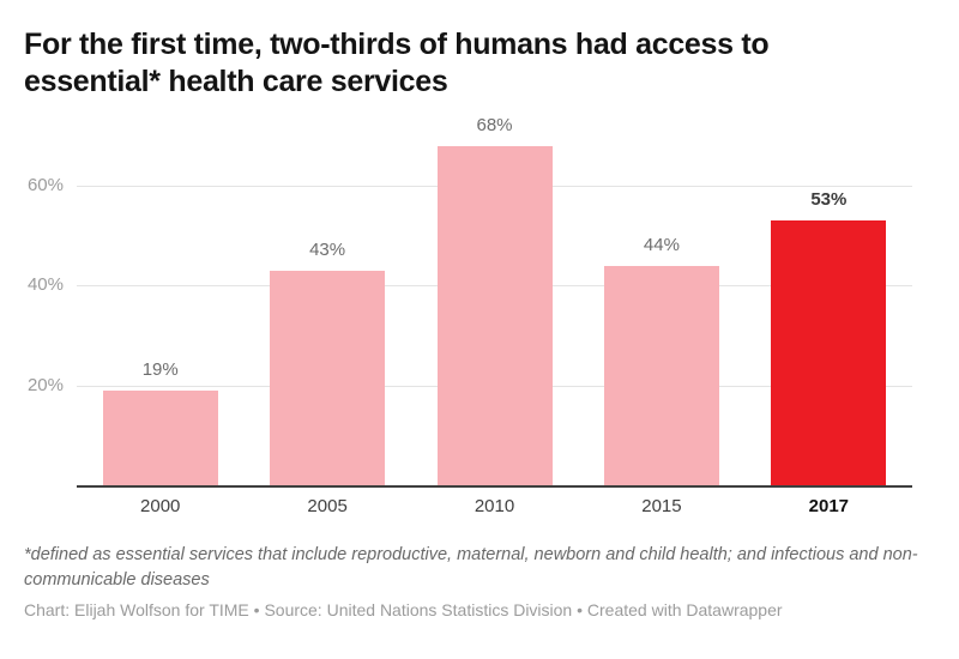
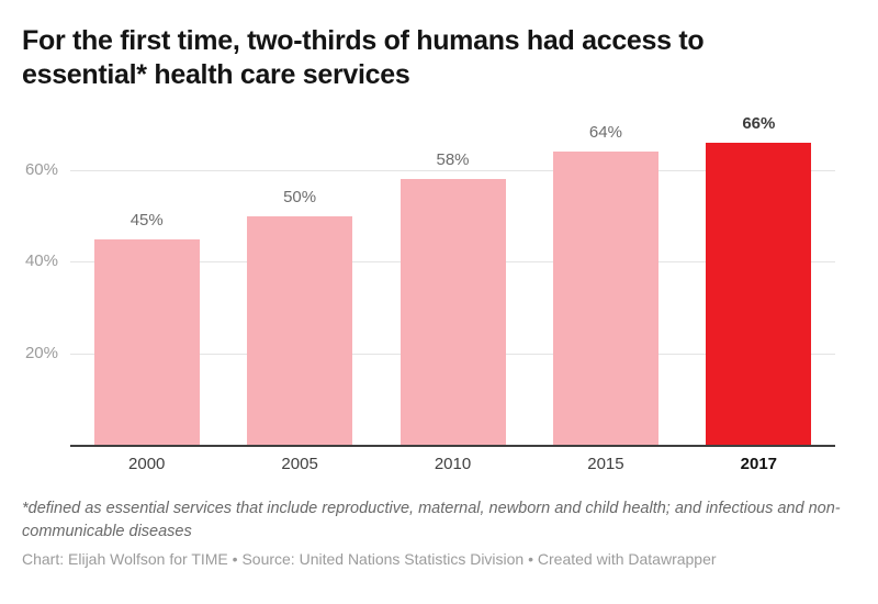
2000: 19% -> 45%
2005: 43% -> 50%
2010: 68% -> 58%
2015: 44% -> 64%
2017: 53% -> 66%
